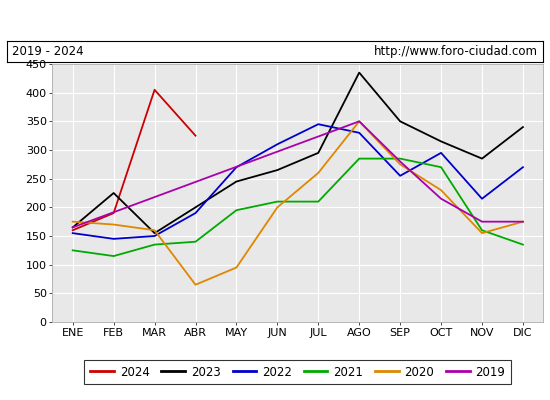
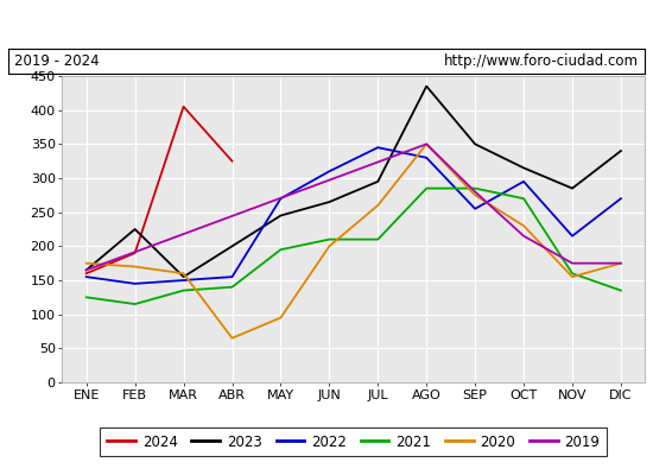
2022/ABR: 190 -> 155
